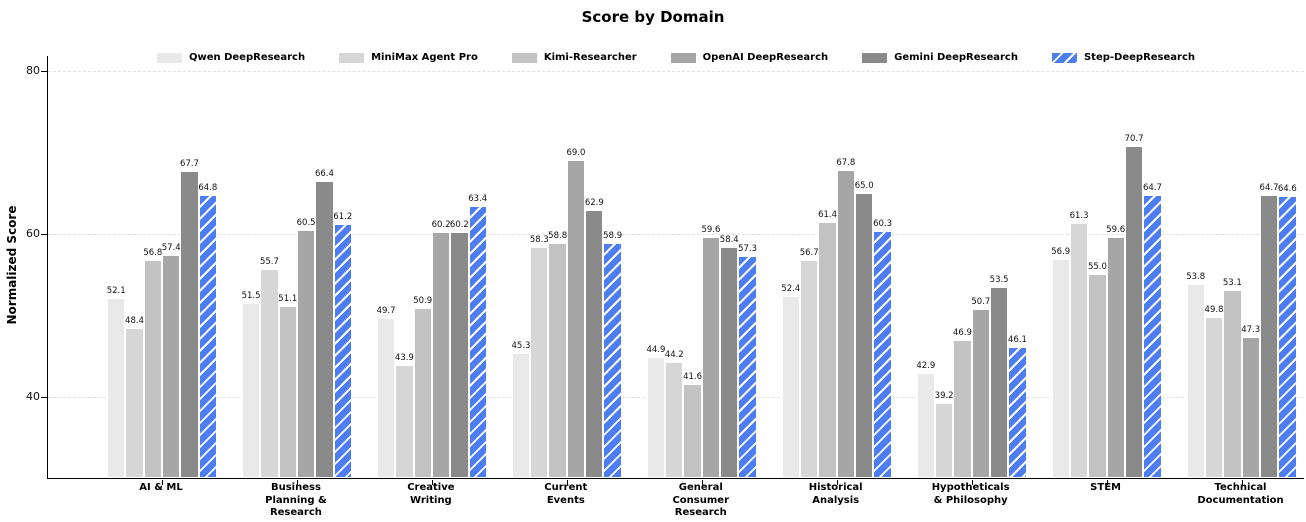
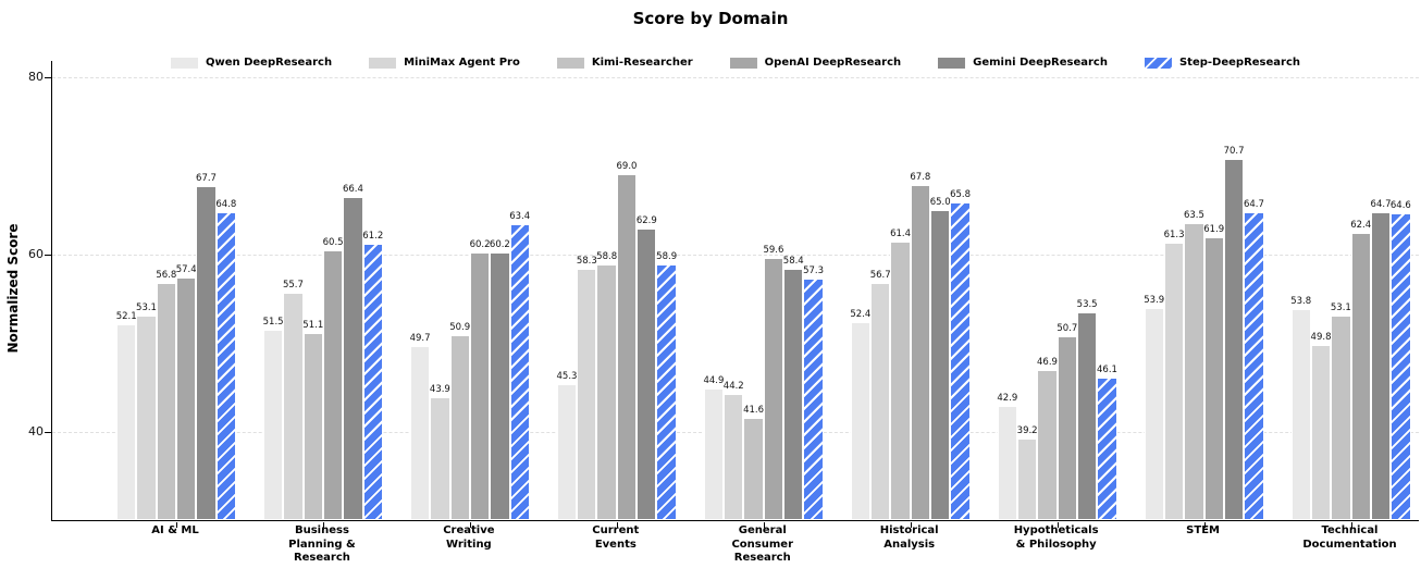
MiniMax Agent Pro/AI & ML: 48.4 -> 53.1
Step-DeepResearch/Historical Analysis: 60.3 -> 65.8
Qwen DeepResearch/STEM: 56.9 -> 53.9
Kimi-Researcher/STEM: 55.0 -> 63.5
OpenAI DeepResearch/STEM: 59.6 -> 61.9
OpenAI DeepResearch/Technical Documentation: 47.3 -> 62.4
